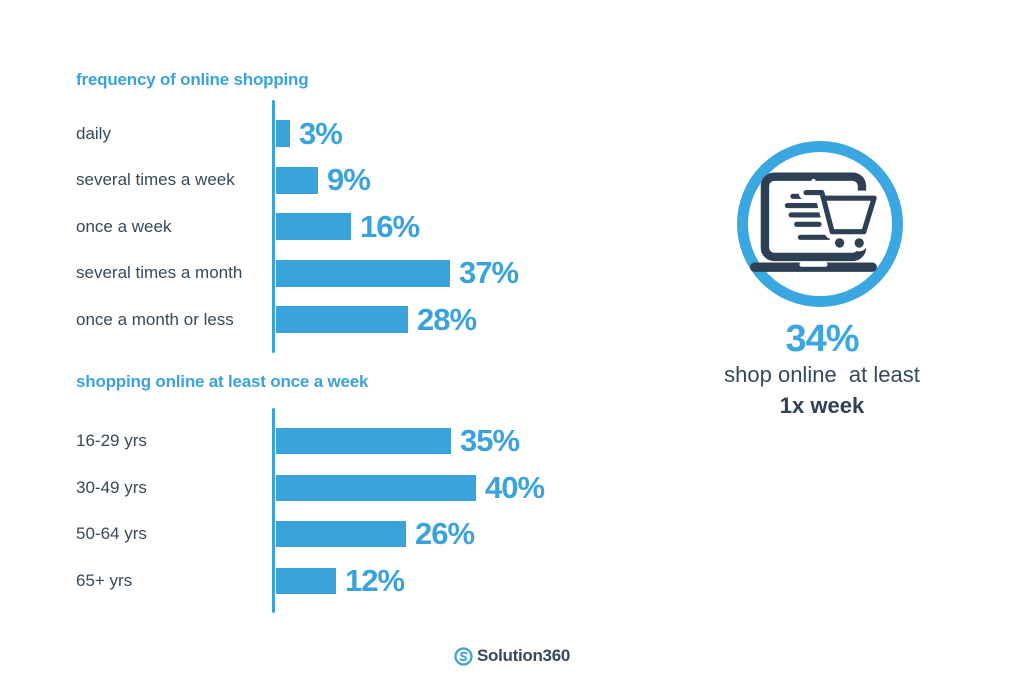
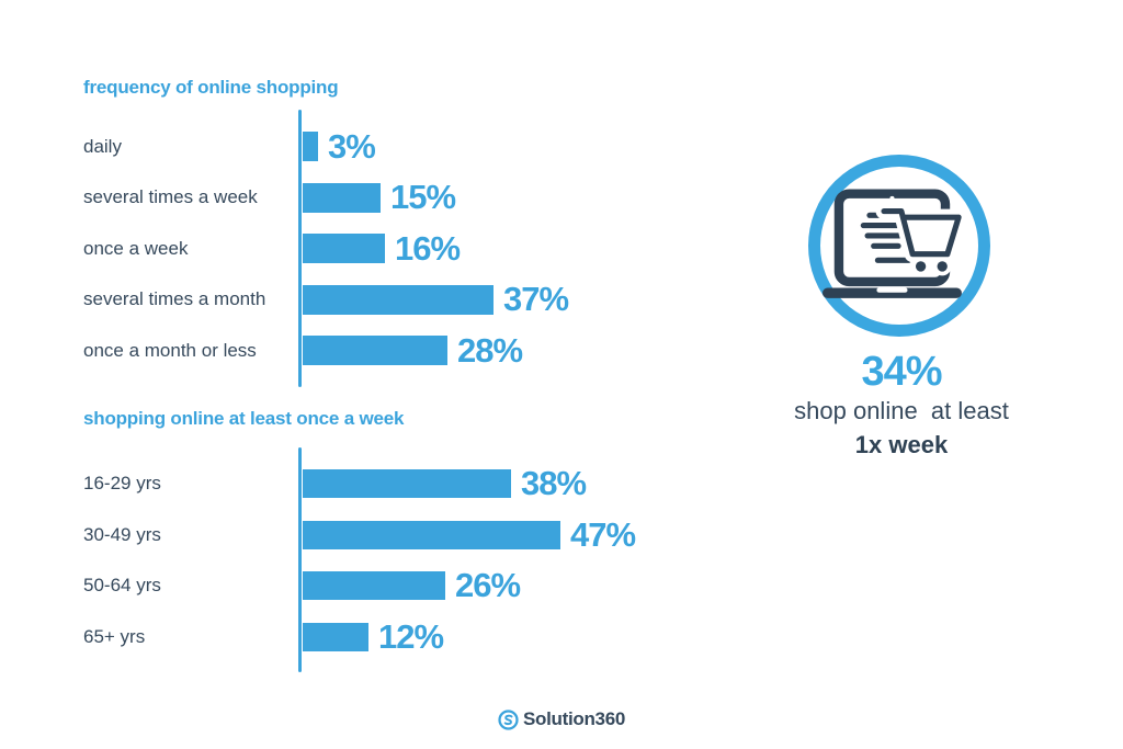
frequency of online shopping/several times a week: 9% -> 15%
shopping online at least once a week/16-29 yrs: 35% -> 38%
shopping online at least once a week/30-49 yrs: 40% -> 47%
